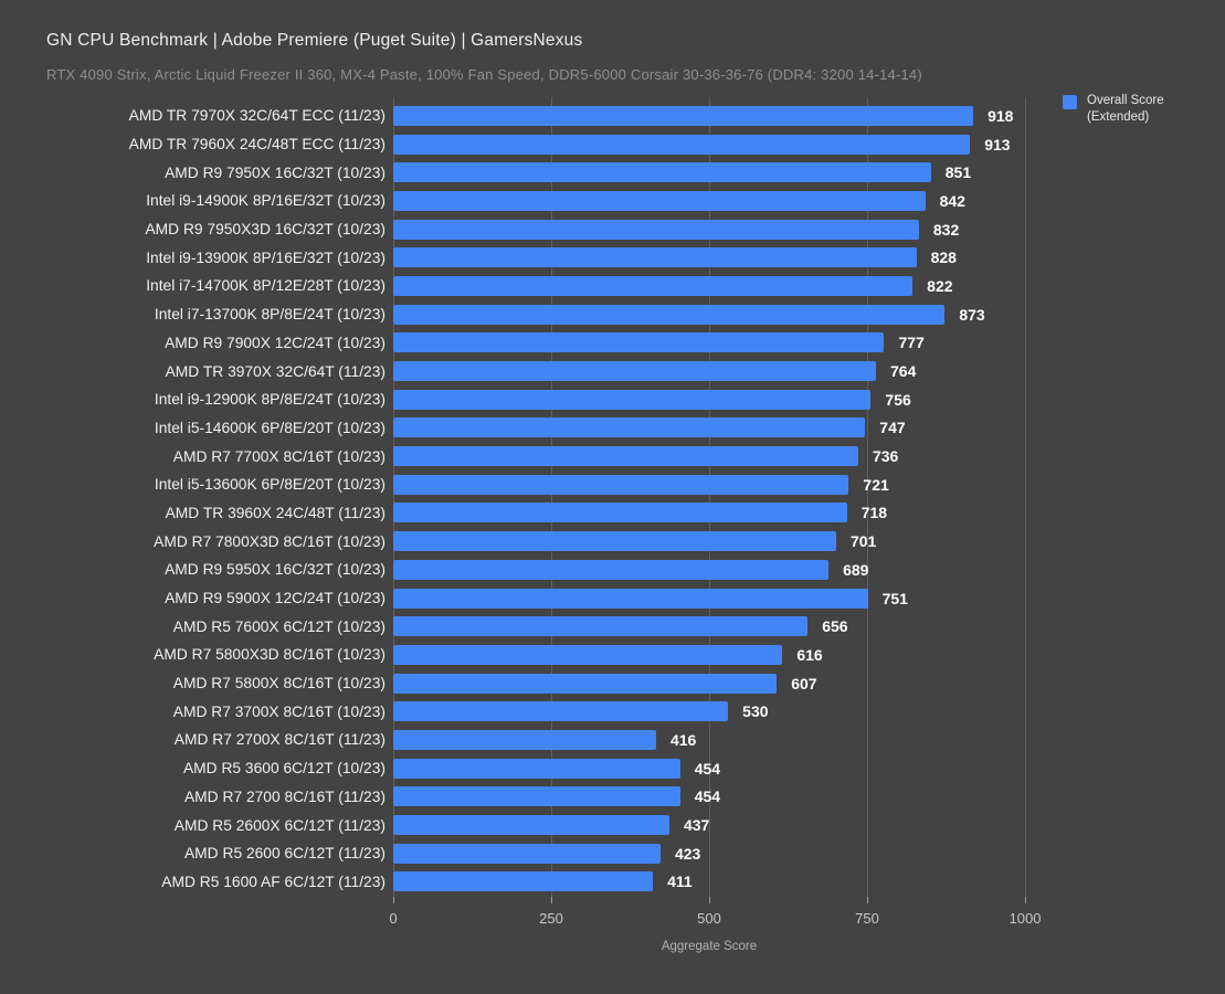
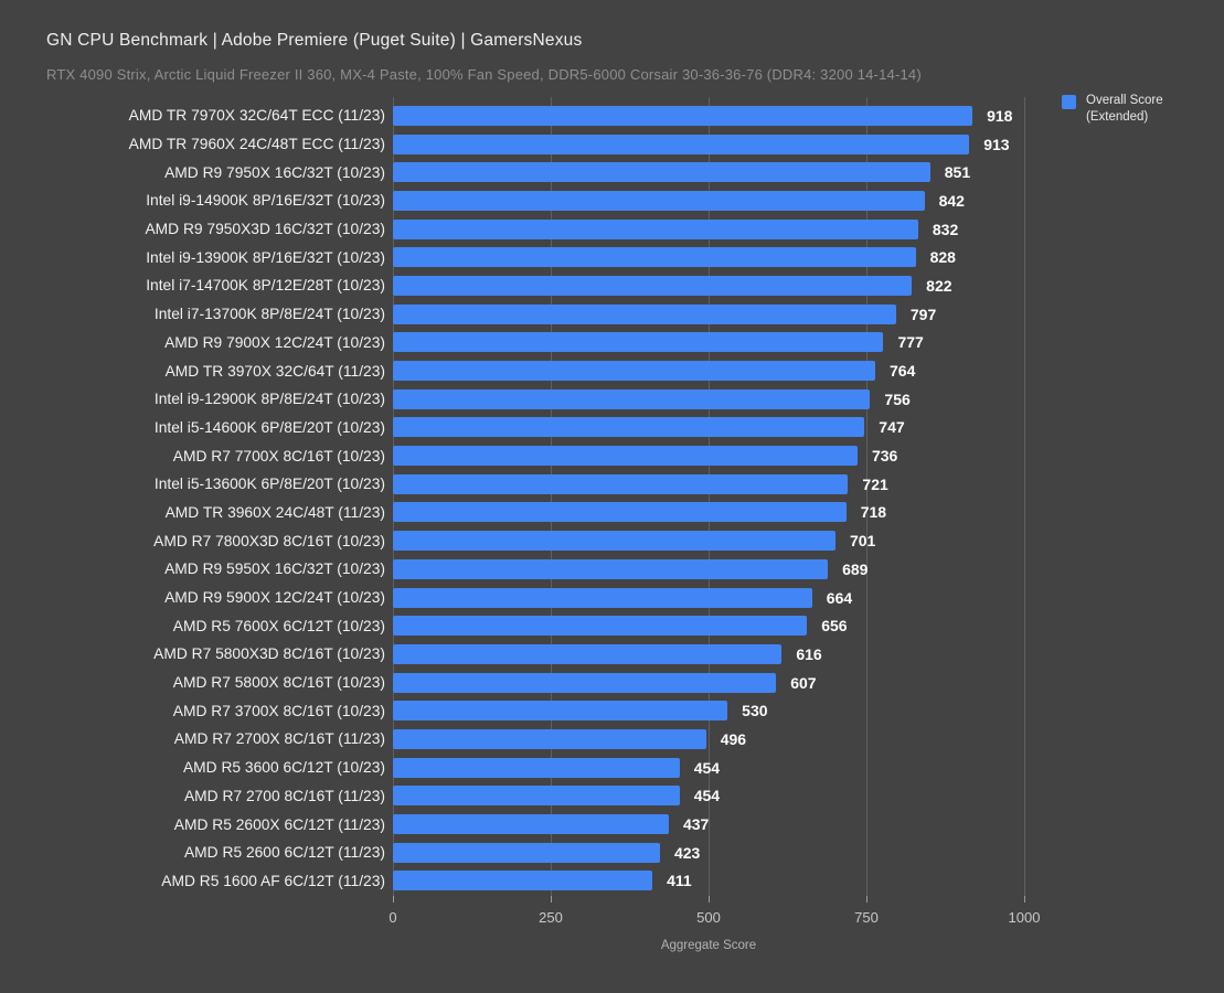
Intel i7-13700K 8P/8E/24T (10/23): 873 -> 797
AMD R9 5900X 12C/24T (10/23): 751 -> 664
AMD R7 2700X 8C/16T (11/23): 416 -> 496
